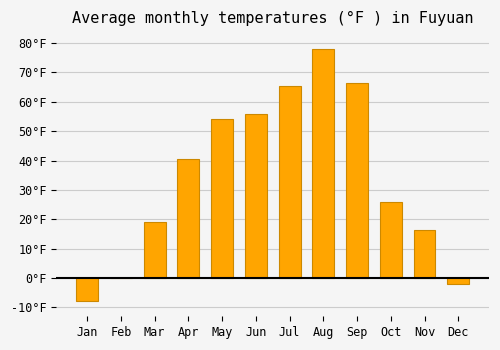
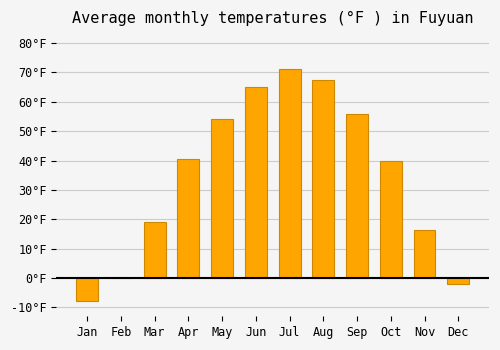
Jun: 56.0°F -> 65.0°F
Jul: 65.5°F -> 71.0°F
Aug: 78.0°F -> 67.5°F
Sep: 66.5°F -> 56.0°F
Oct: 26.0°F -> 40.0°F
